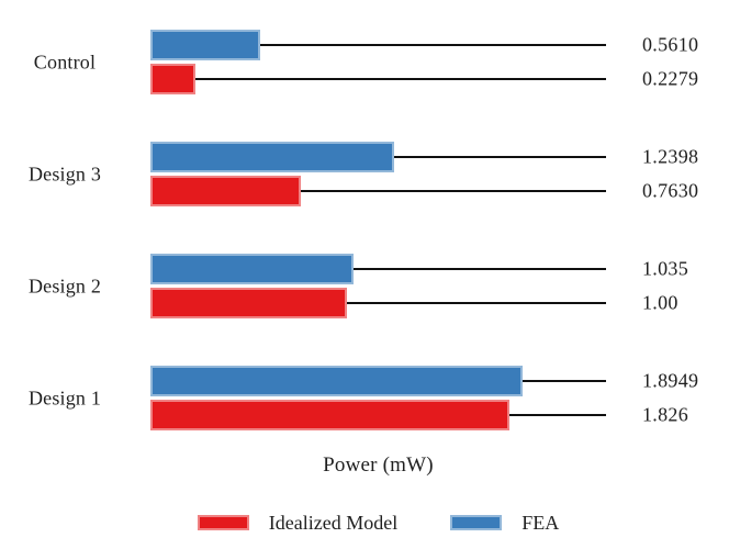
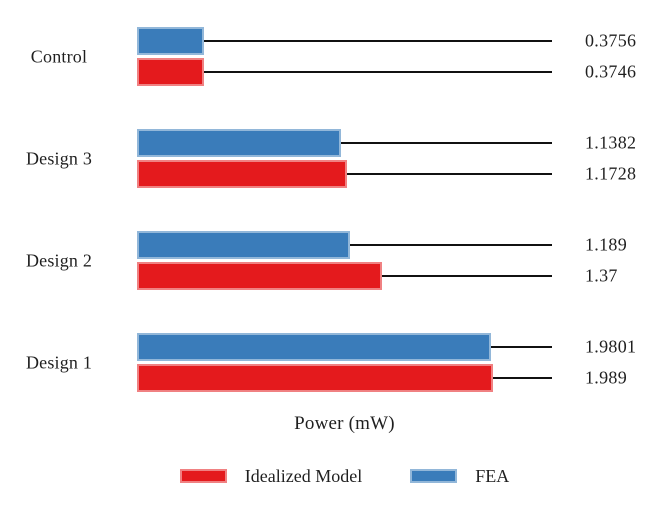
FEA/Control: 0.5610 -> 0.3756
Idealized Model/Control: 0.2279 -> 0.3746
FEA/Design 3: 1.2398 -> 1.1382
Idealized Model/Design 3: 0.7630 -> 1.1728
FEA/Design 2: 1.035 -> 1.189
Idealized Model/Design 2: 1.00 -> 1.37
FEA/Design 1: 1.8949 -> 1.9801
Idealized Model/Design 1: 1.826 -> 1.989
